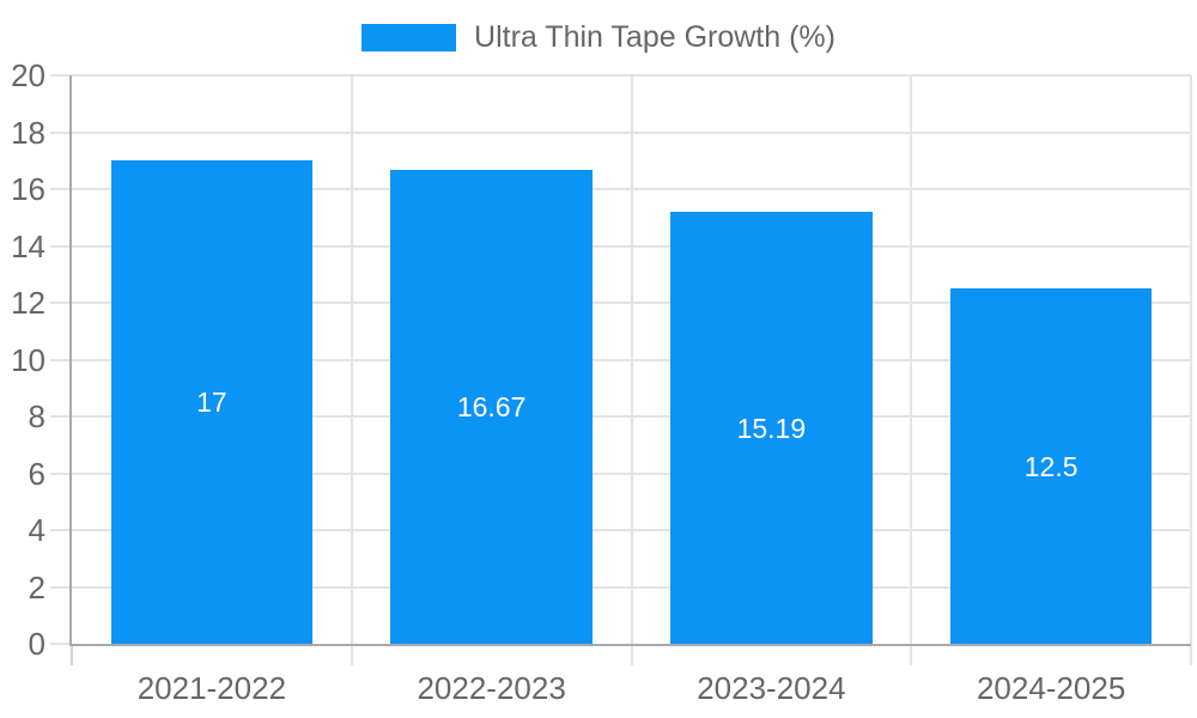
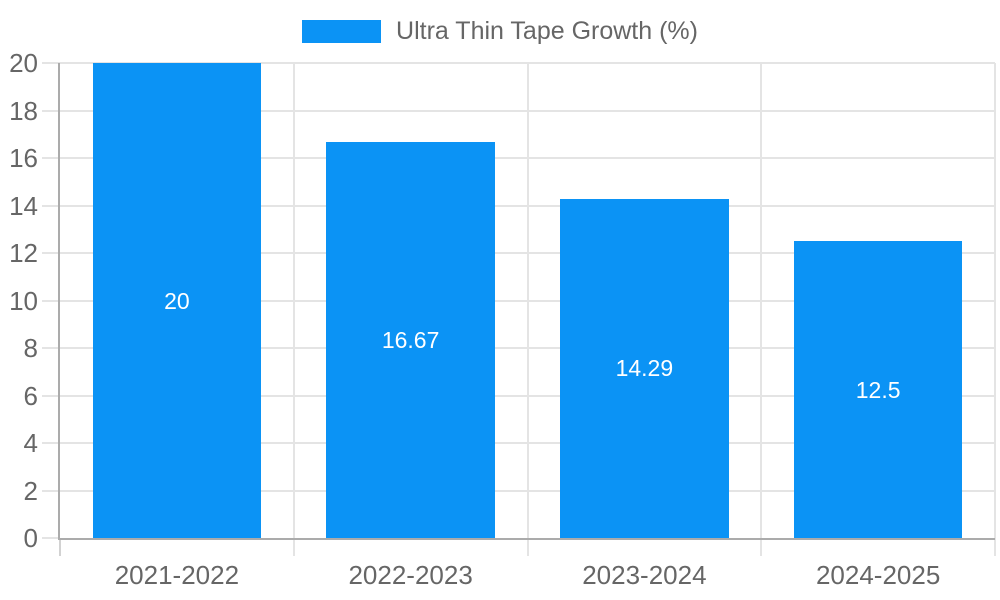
2021-2022: 17 -> 20
2023-2024: 15.19 -> 14.29
